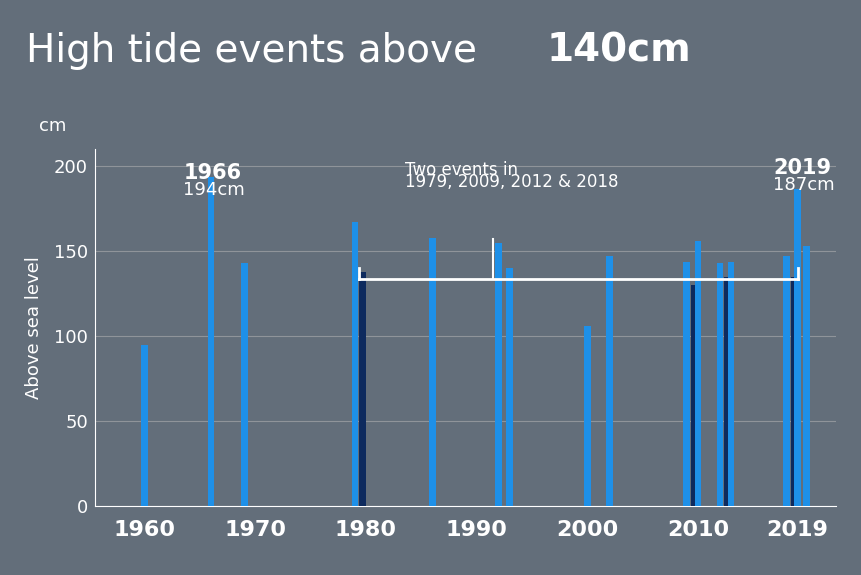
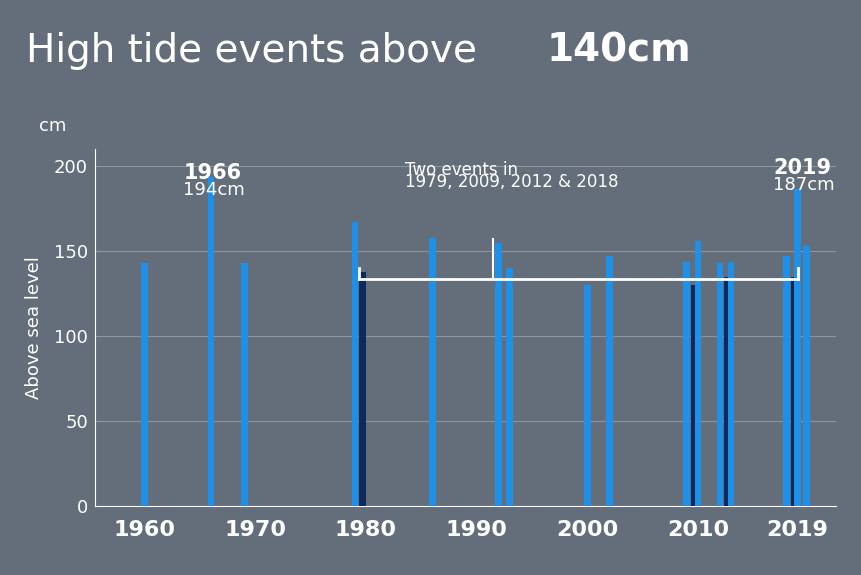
1960: 95 -> 143
2000: 106 -> 130
